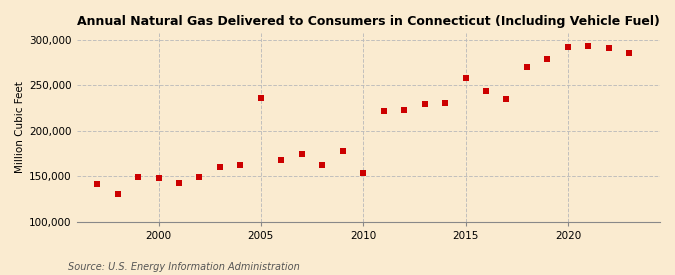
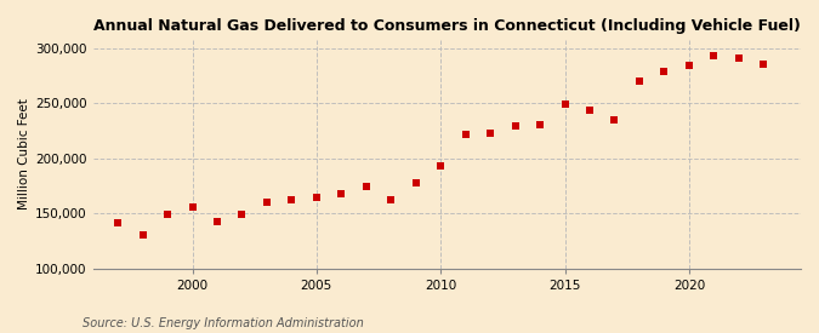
2000: 148,000 -> 156,000
2005: 236,000 -> 165,000
2010: 154,000 -> 193,000
2015: 258,000 -> 249,000
2020: 292,000 -> 284,000
